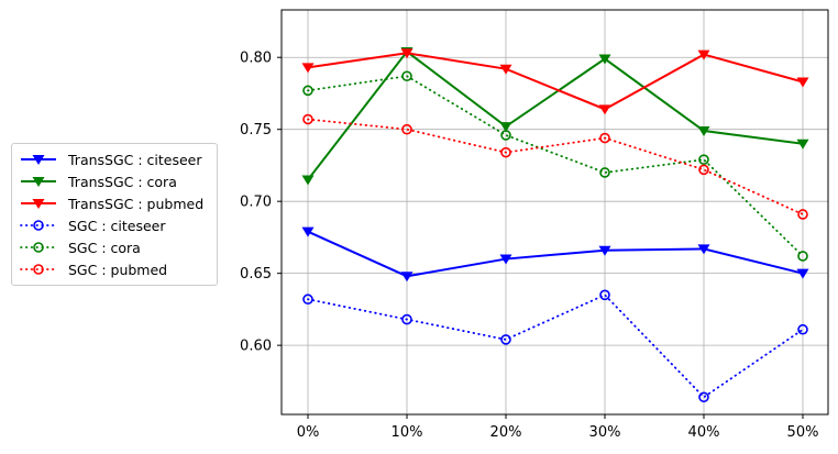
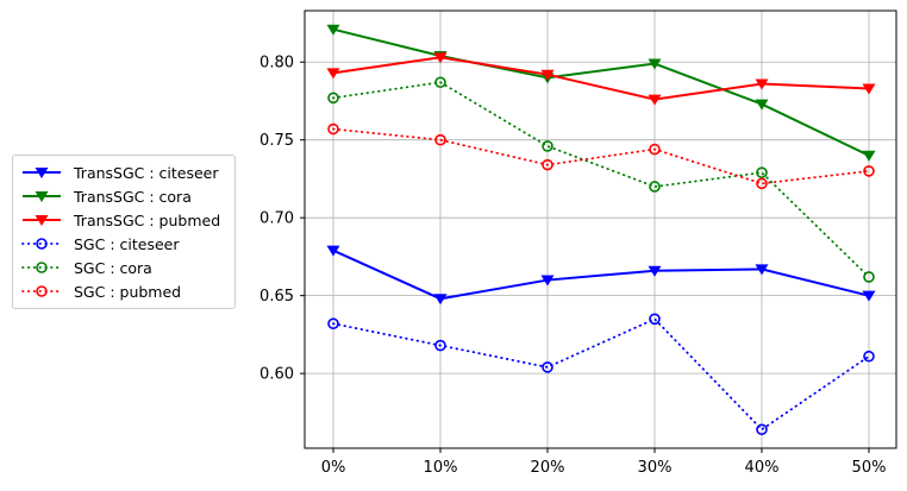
TransSGC : cora/0%: 0.715 -> 0.821
TransSGC : cora/20%: 0.752 -> 0.790
TransSGC : pubmed/30%: 0.764 -> 0.776
TransSGC : cora/40%: 0.749 -> 0.773
TransSGC : pubmed/40%: 0.802 -> 0.786
SGC : pubmed/50%: 0.691 -> 0.730
